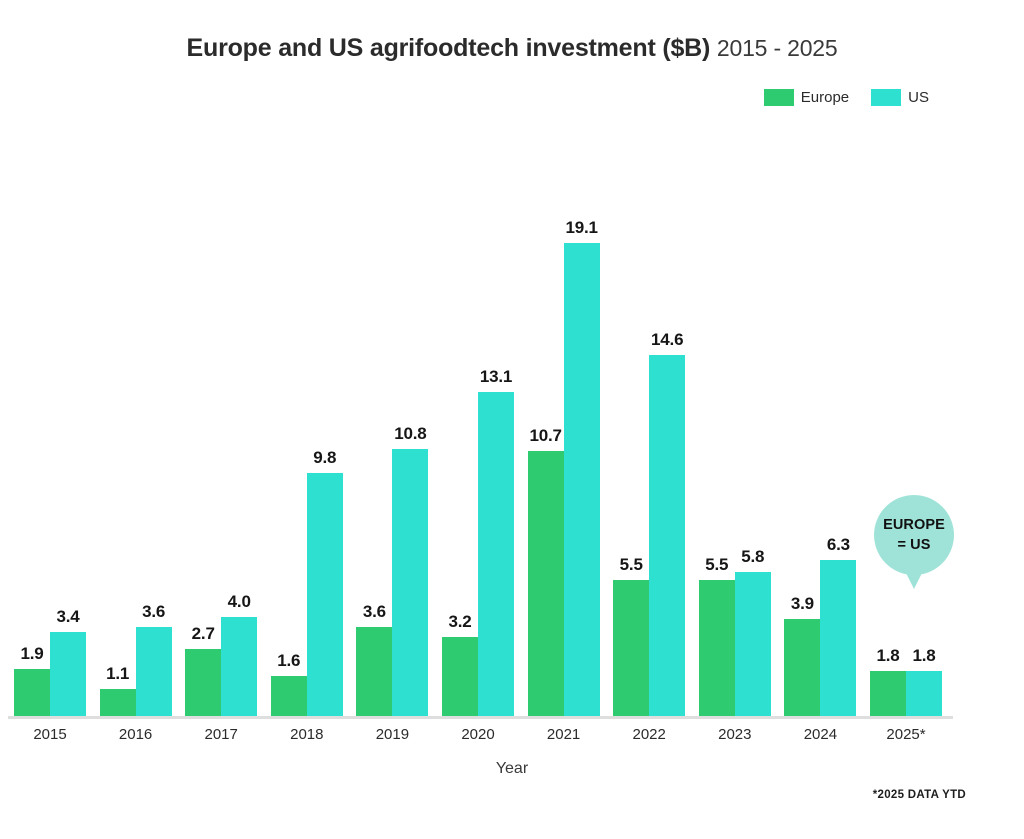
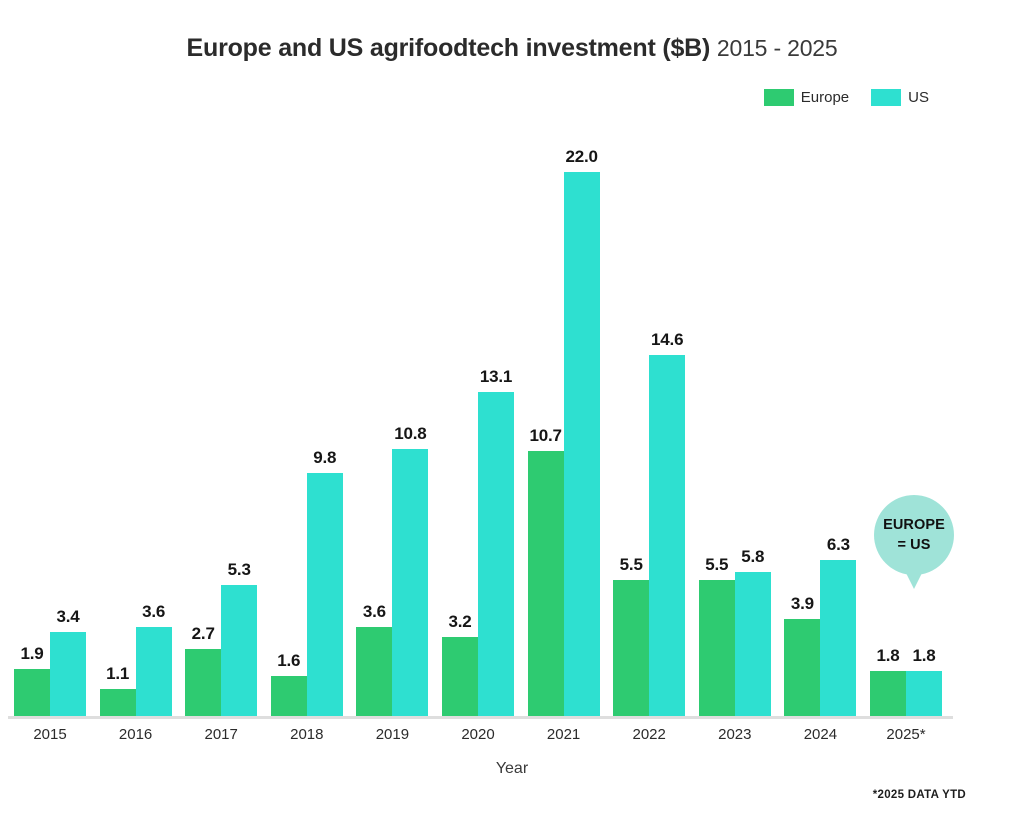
US/2017: 4.0 -> 5.3
US/2021: 19.1 -> 22.0
